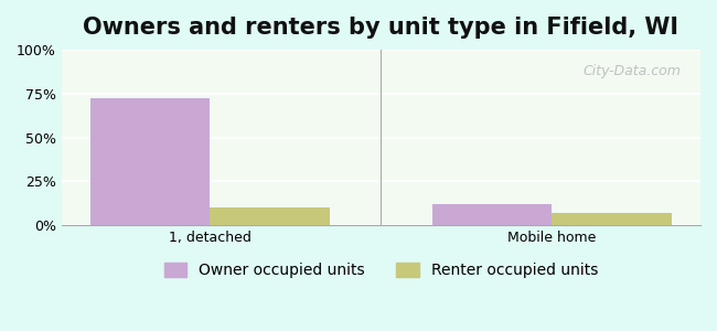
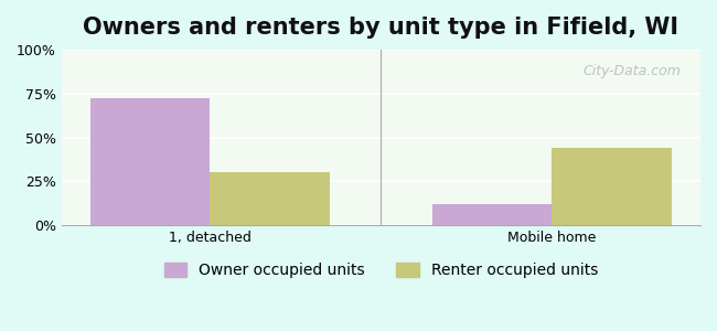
Renter occupied units/1, detached: 10% -> 30%
Renter occupied units/Mobile home: 7% -> 44%
